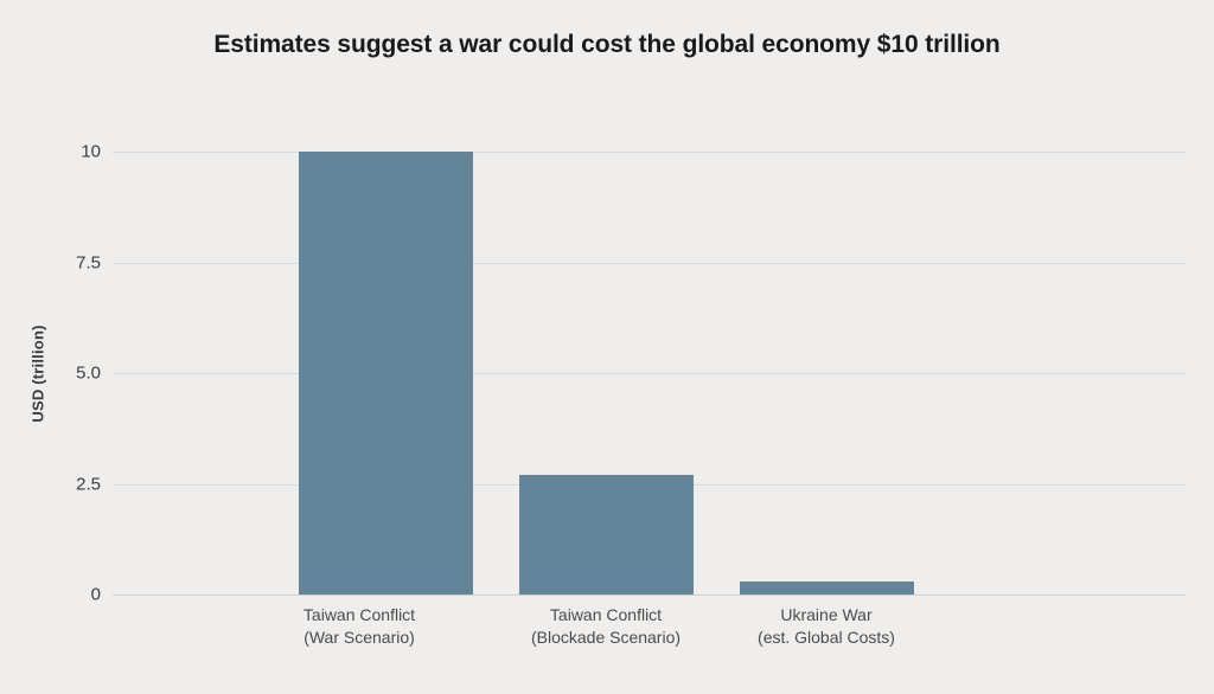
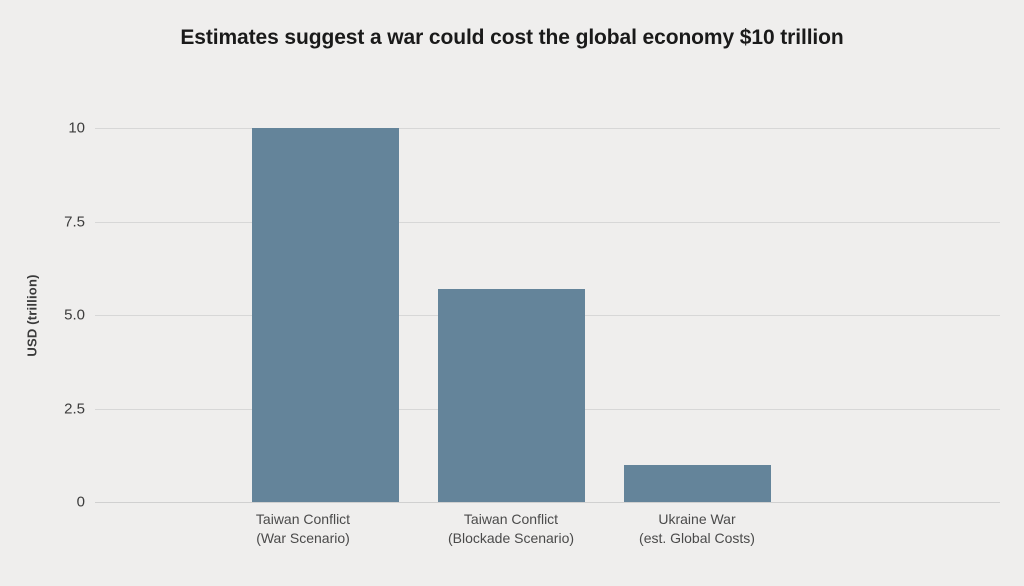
Taiwan Conflict (Blockade Scenario): 2.7 -> 5.7
Ukraine War (est. Global Costs): 0.3 -> 1.0
